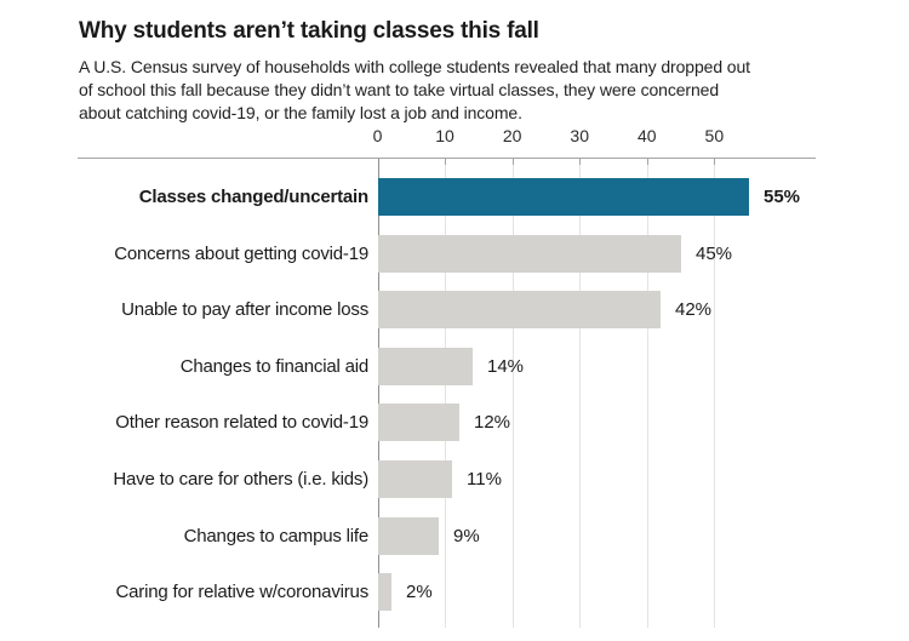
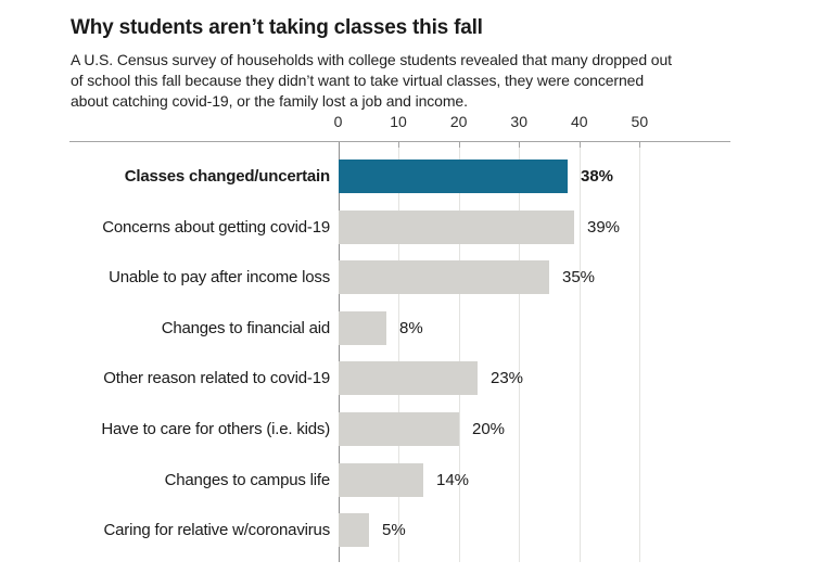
Classes changed/uncertain: 55% -> 38%
Concerns about getting covid-19: 45% -> 39%
Unable to pay after income loss: 42% -> 35%
Changes to financial aid: 14% -> 8%
Other reason related to covid-19: 12% -> 23%
Have to care for others (i.e. kids): 11% -> 20%
Changes to campus life: 9% -> 14%
Caring for relative w/coronavirus: 2% -> 5%
